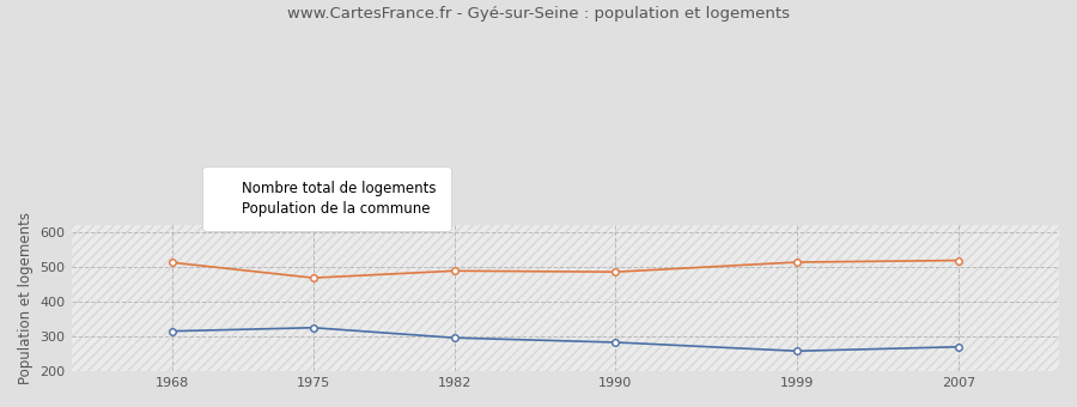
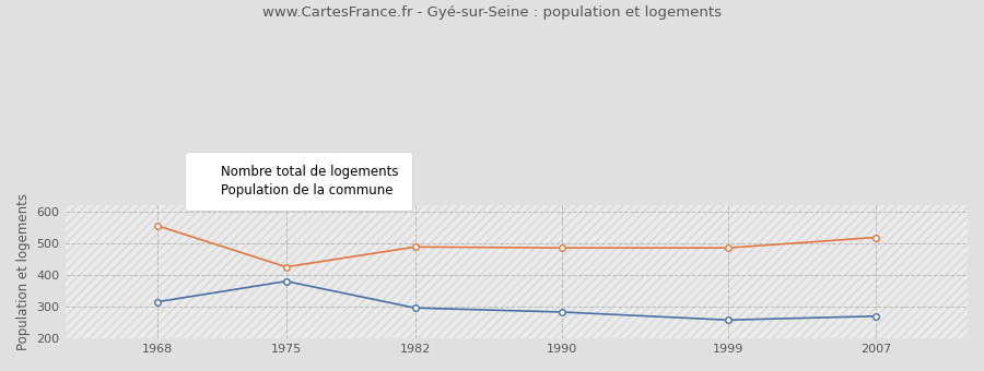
Population de la commune/1968: 512 -> 555
Nombre total de logements/1975: 325 -> 380
Population de la commune/1975: 468 -> 425
Population de la commune/1999: 513 -> 485
